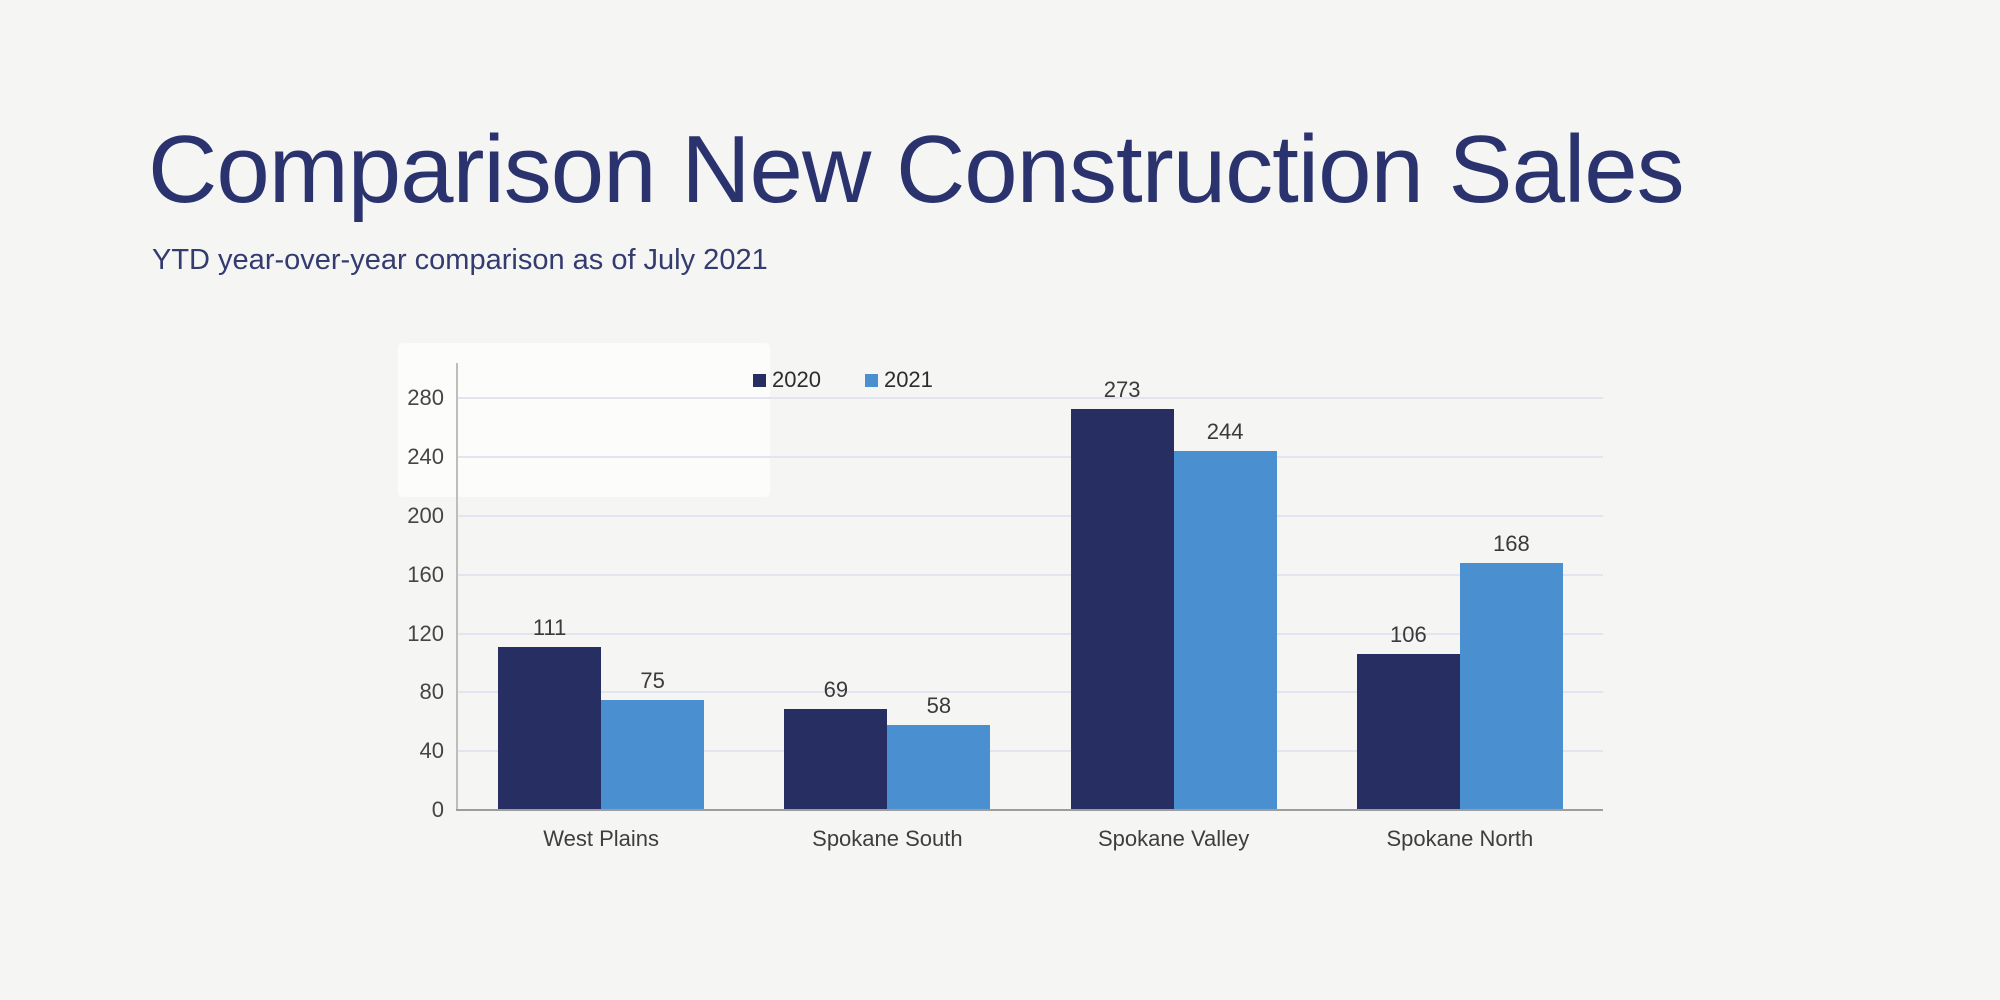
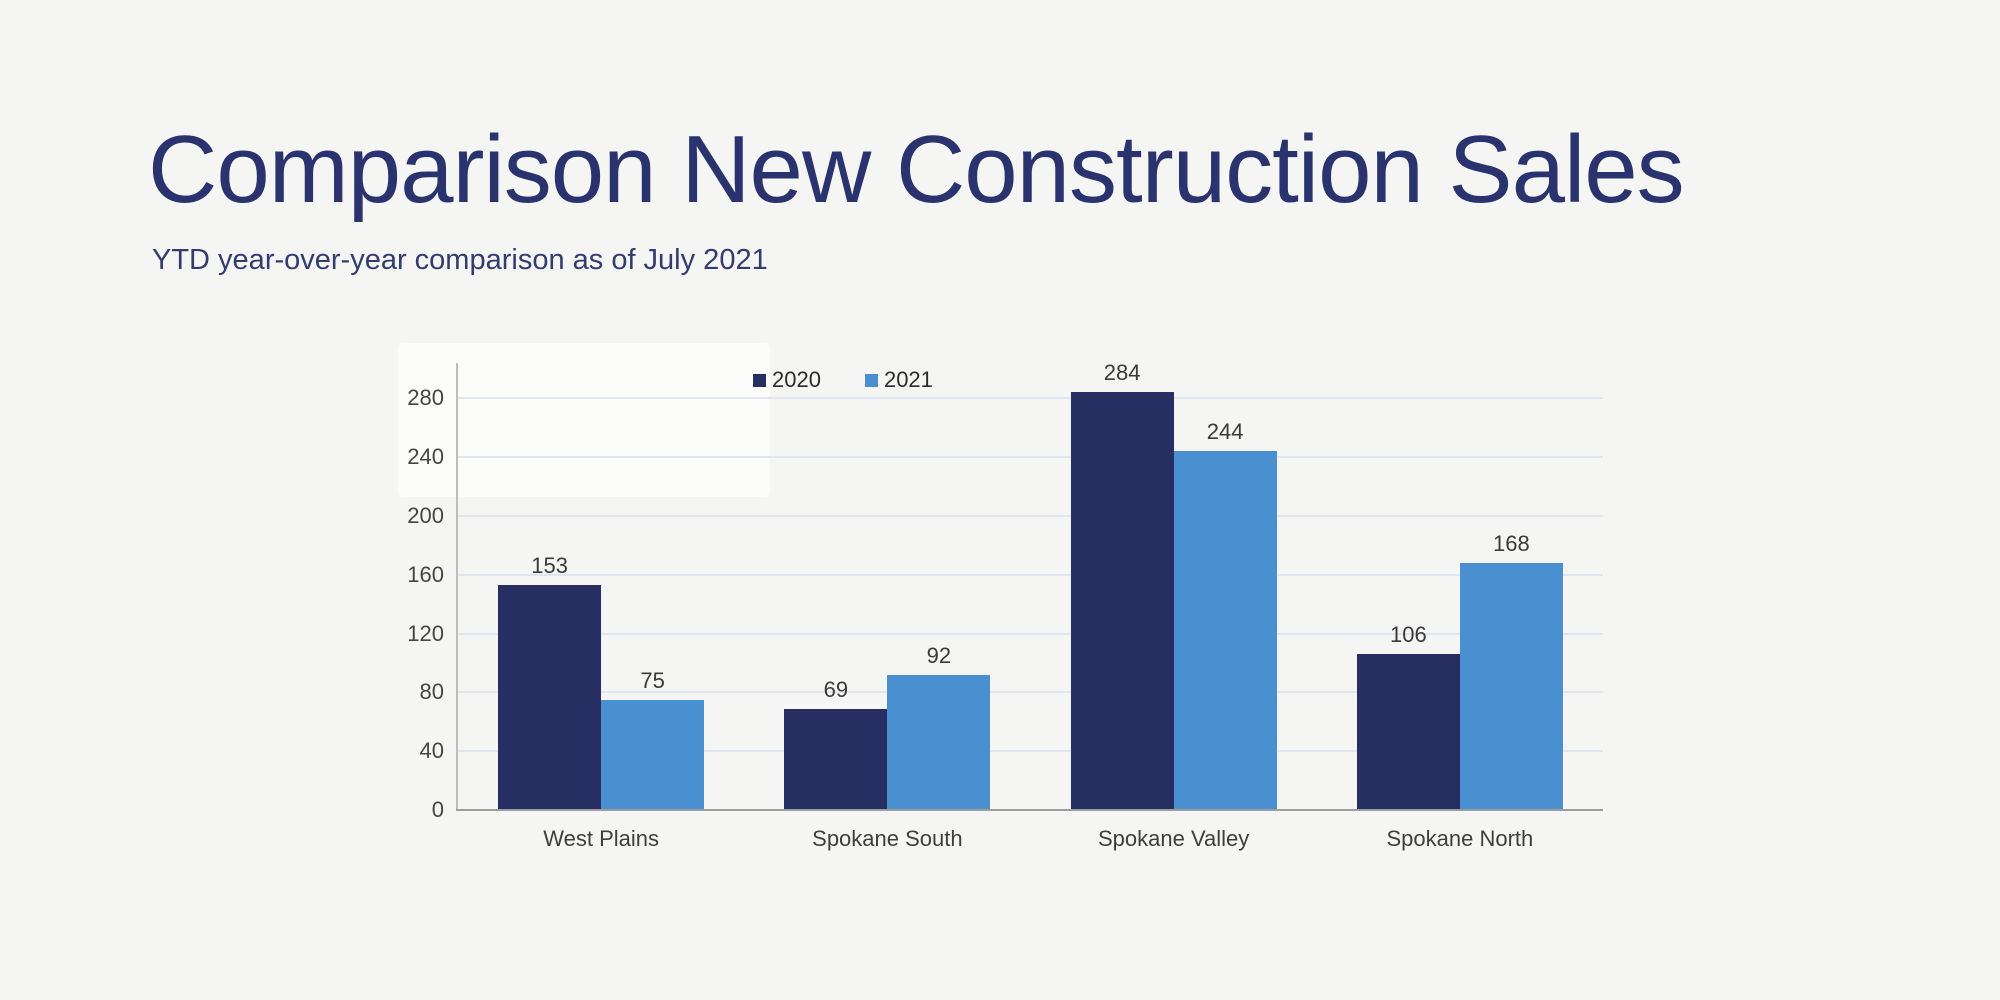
2020/West Plains: 111 -> 153
2021/Spokane South: 58 -> 92
2020/Spokane Valley: 273 -> 284
